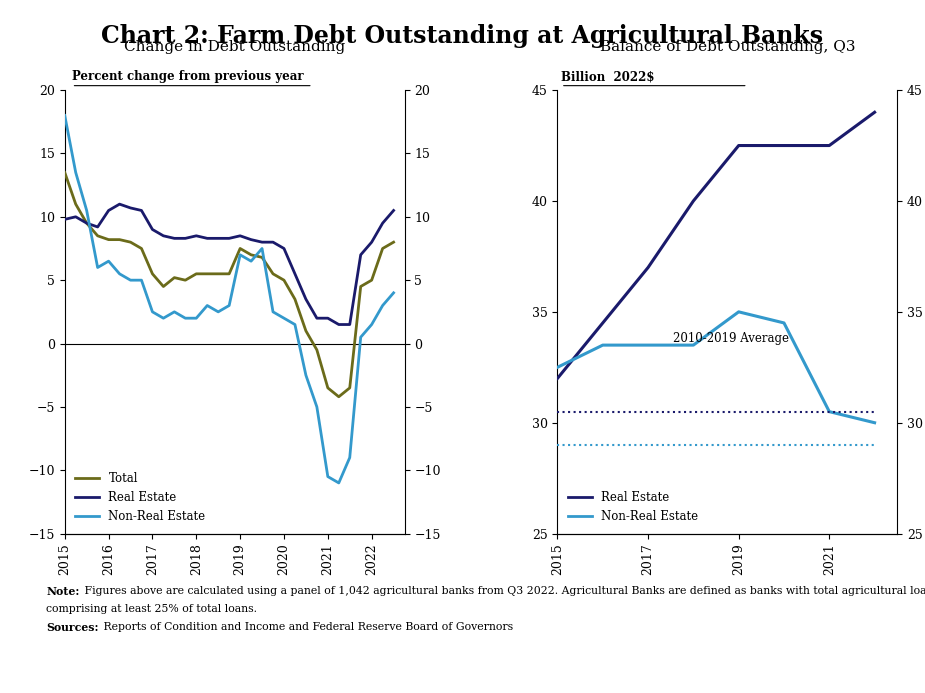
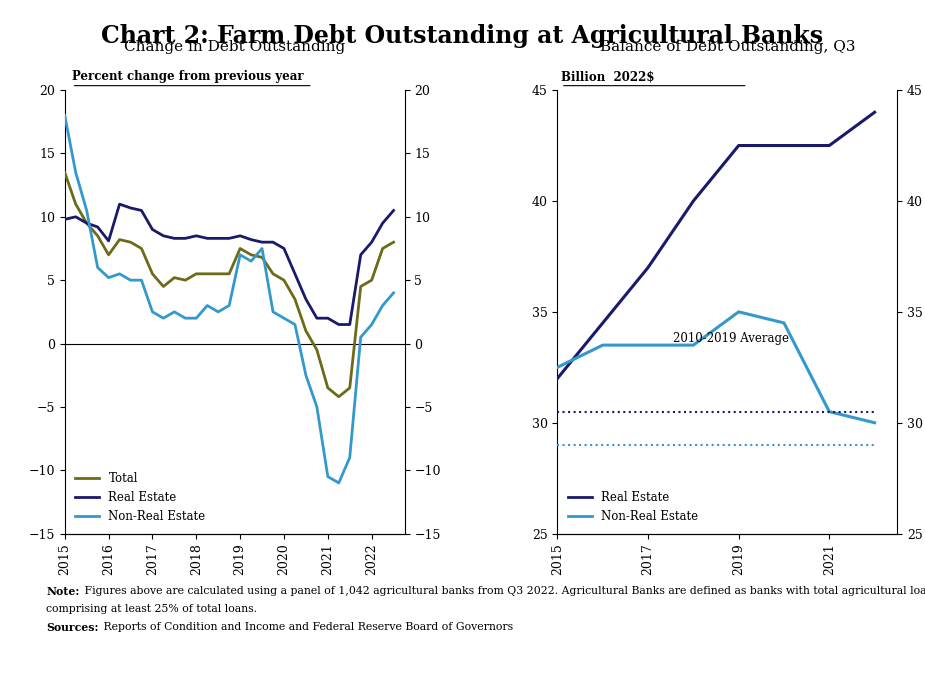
Total/2016: 8.2 -> 7.0
Real Estate/2016: 10.5 -> 8.1
Non-Real Estate/2016: 6.5 -> 5.2
